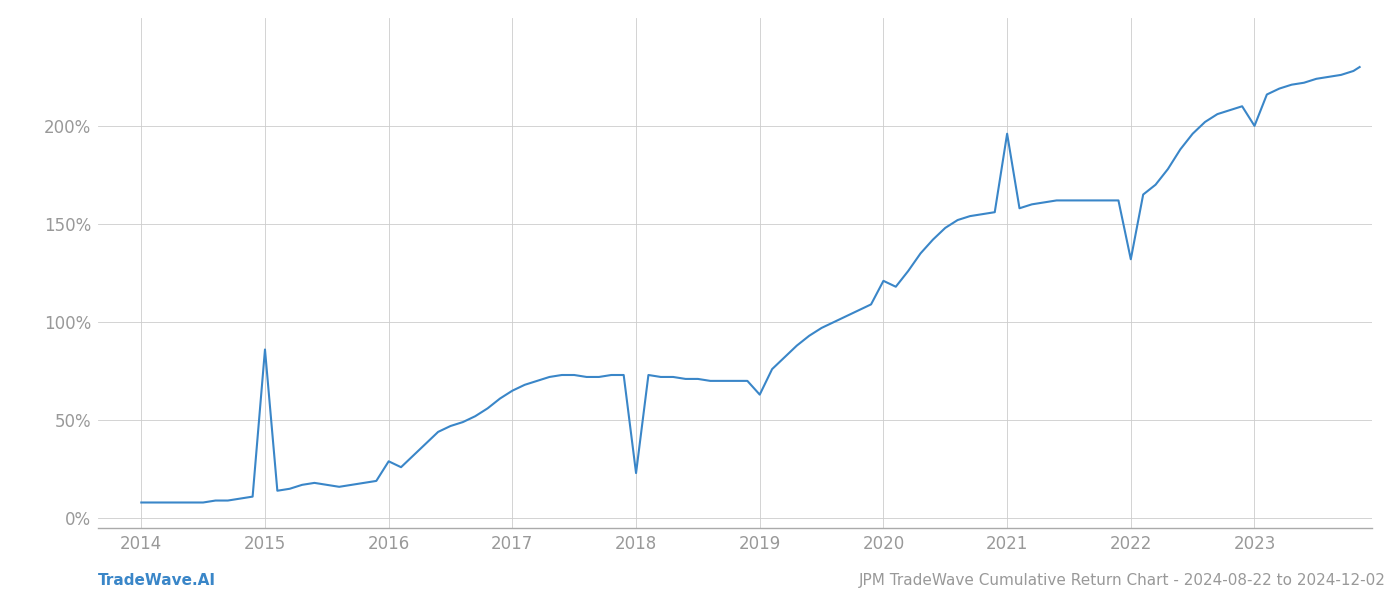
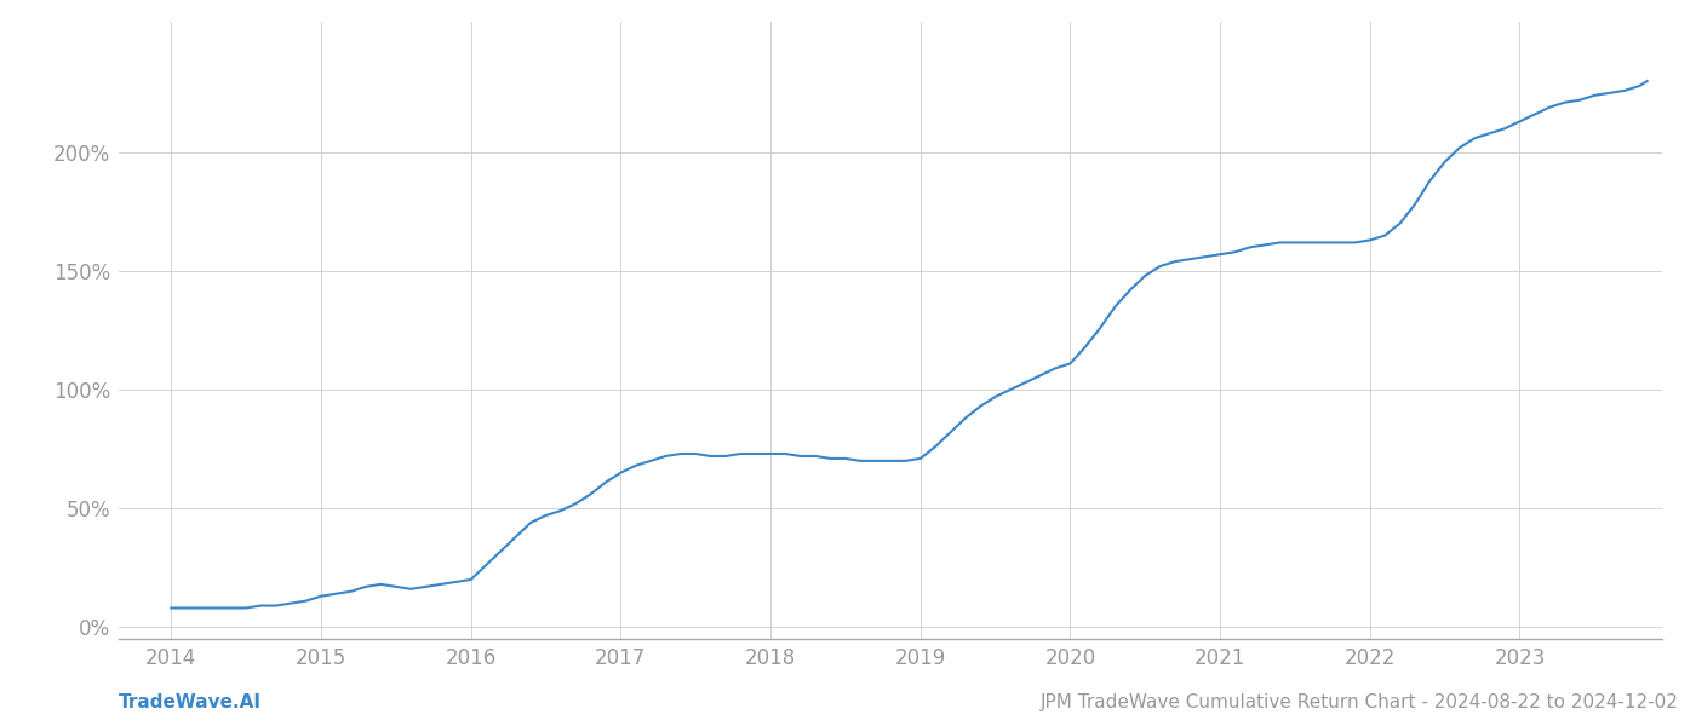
2015: 86% -> 13%
2016: 29% -> 20%
2018: 23% -> 73%
2019: 63% -> 71%
2020: 121% -> 111%
2021: 196% -> 157%
2022: 132% -> 163%
2023: 200% -> 213%
